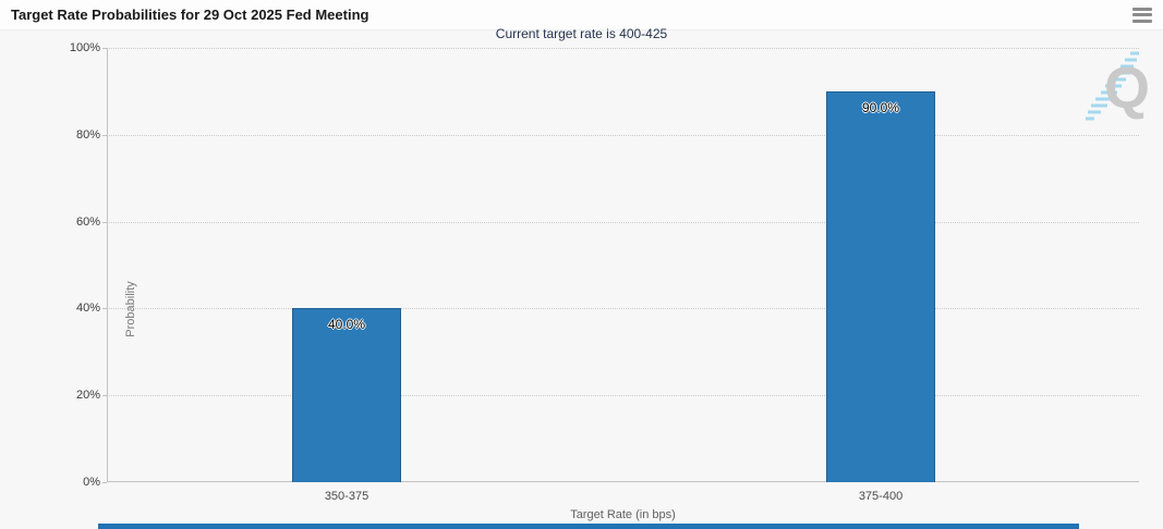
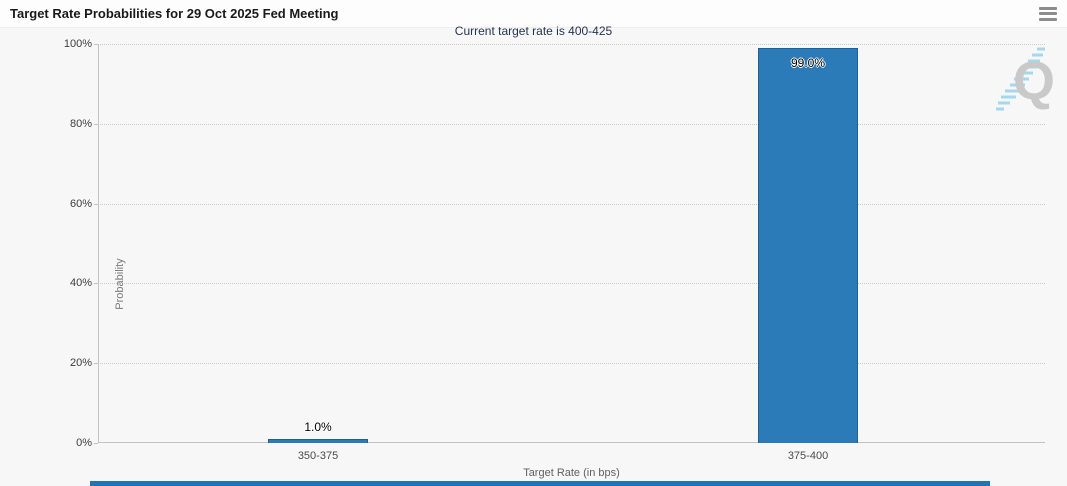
350-375: 40.0% -> 1.0%
375-400: 90.0% -> 99.0%
